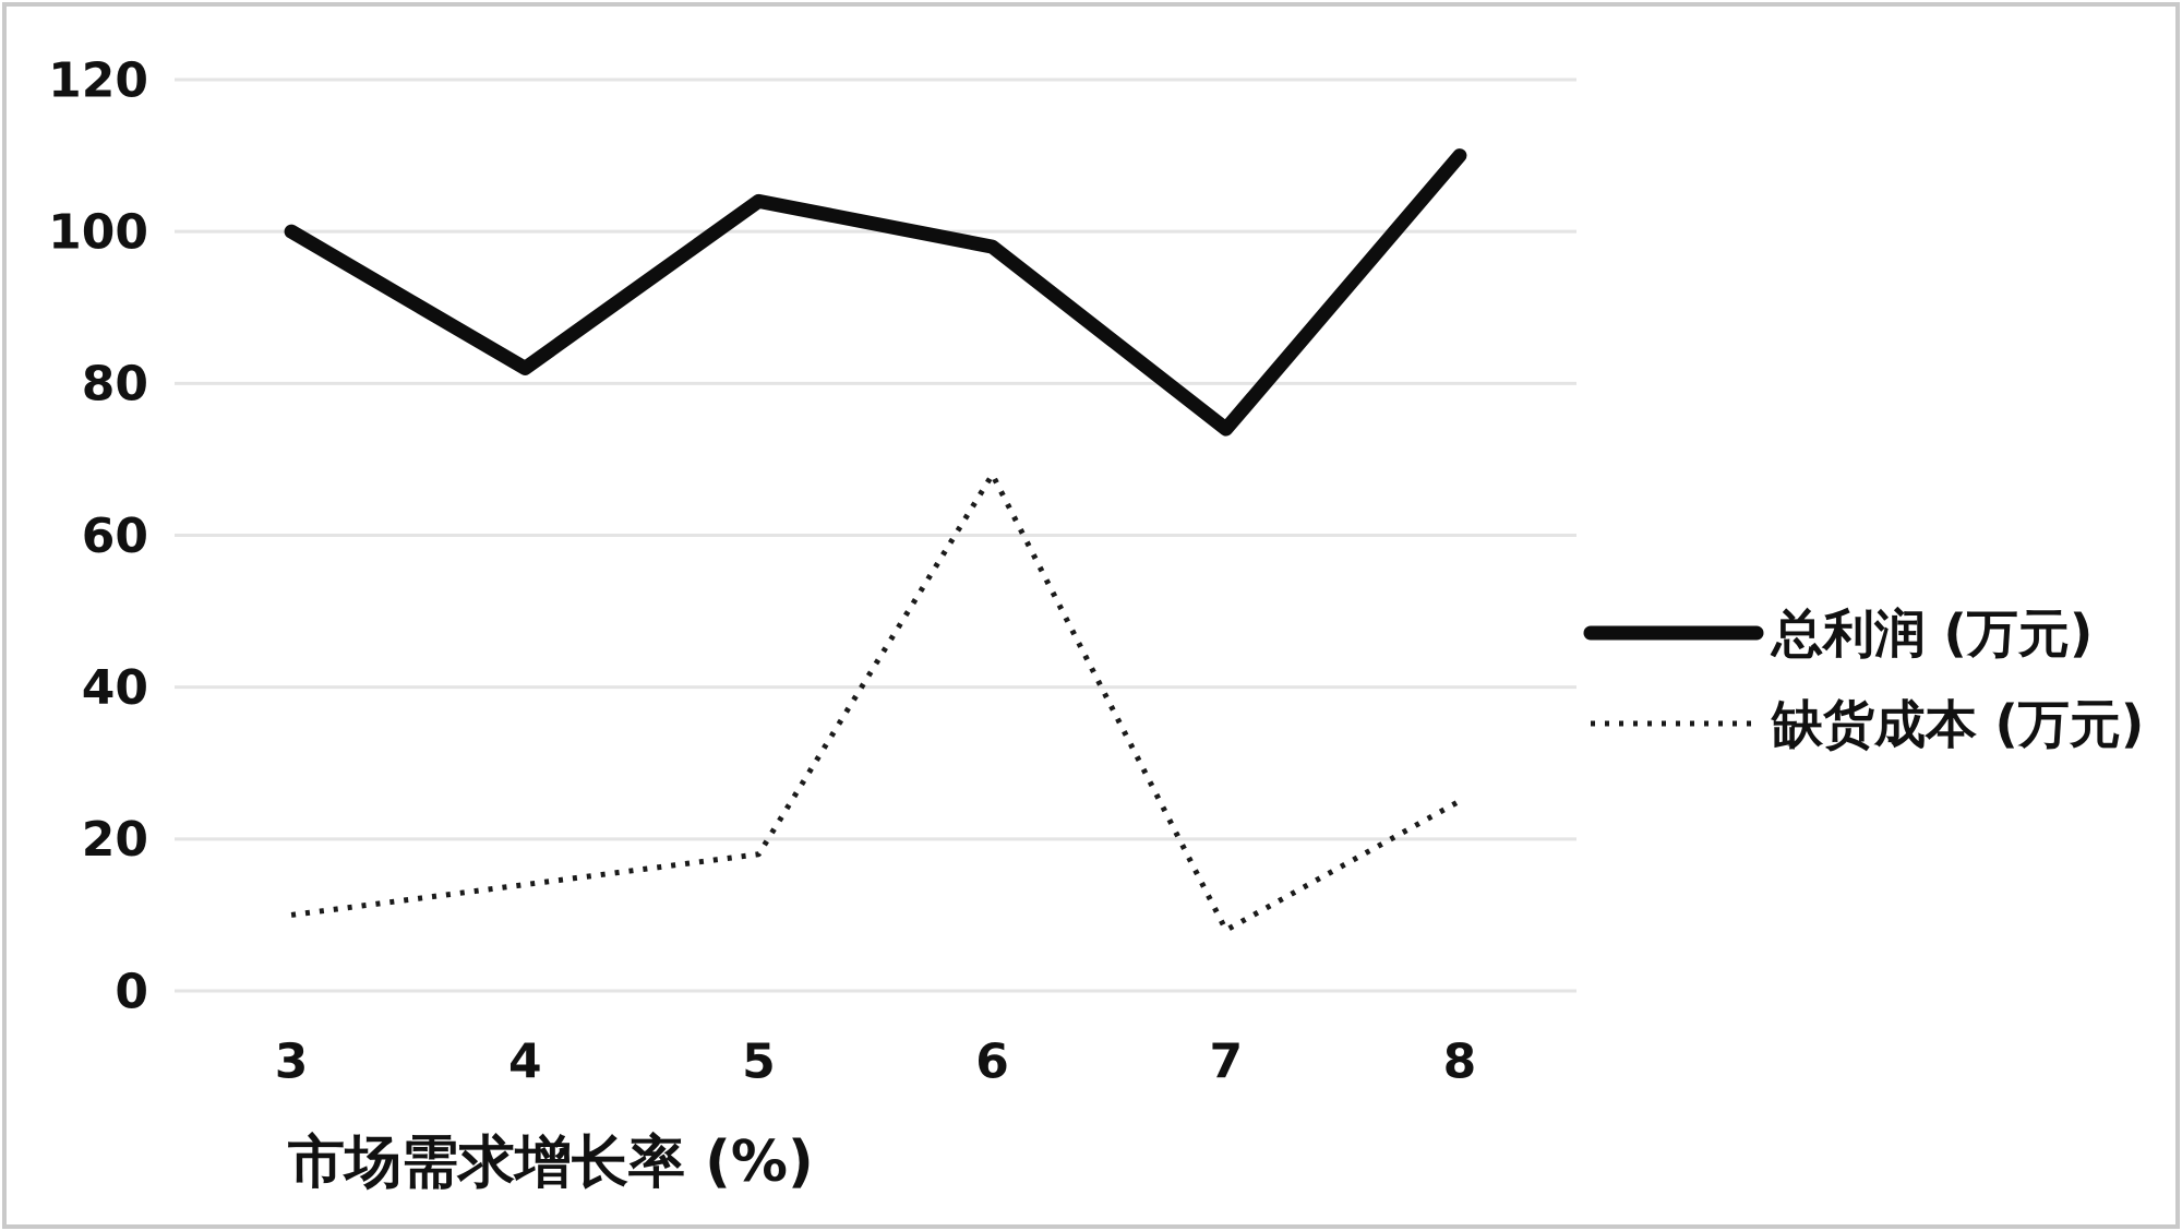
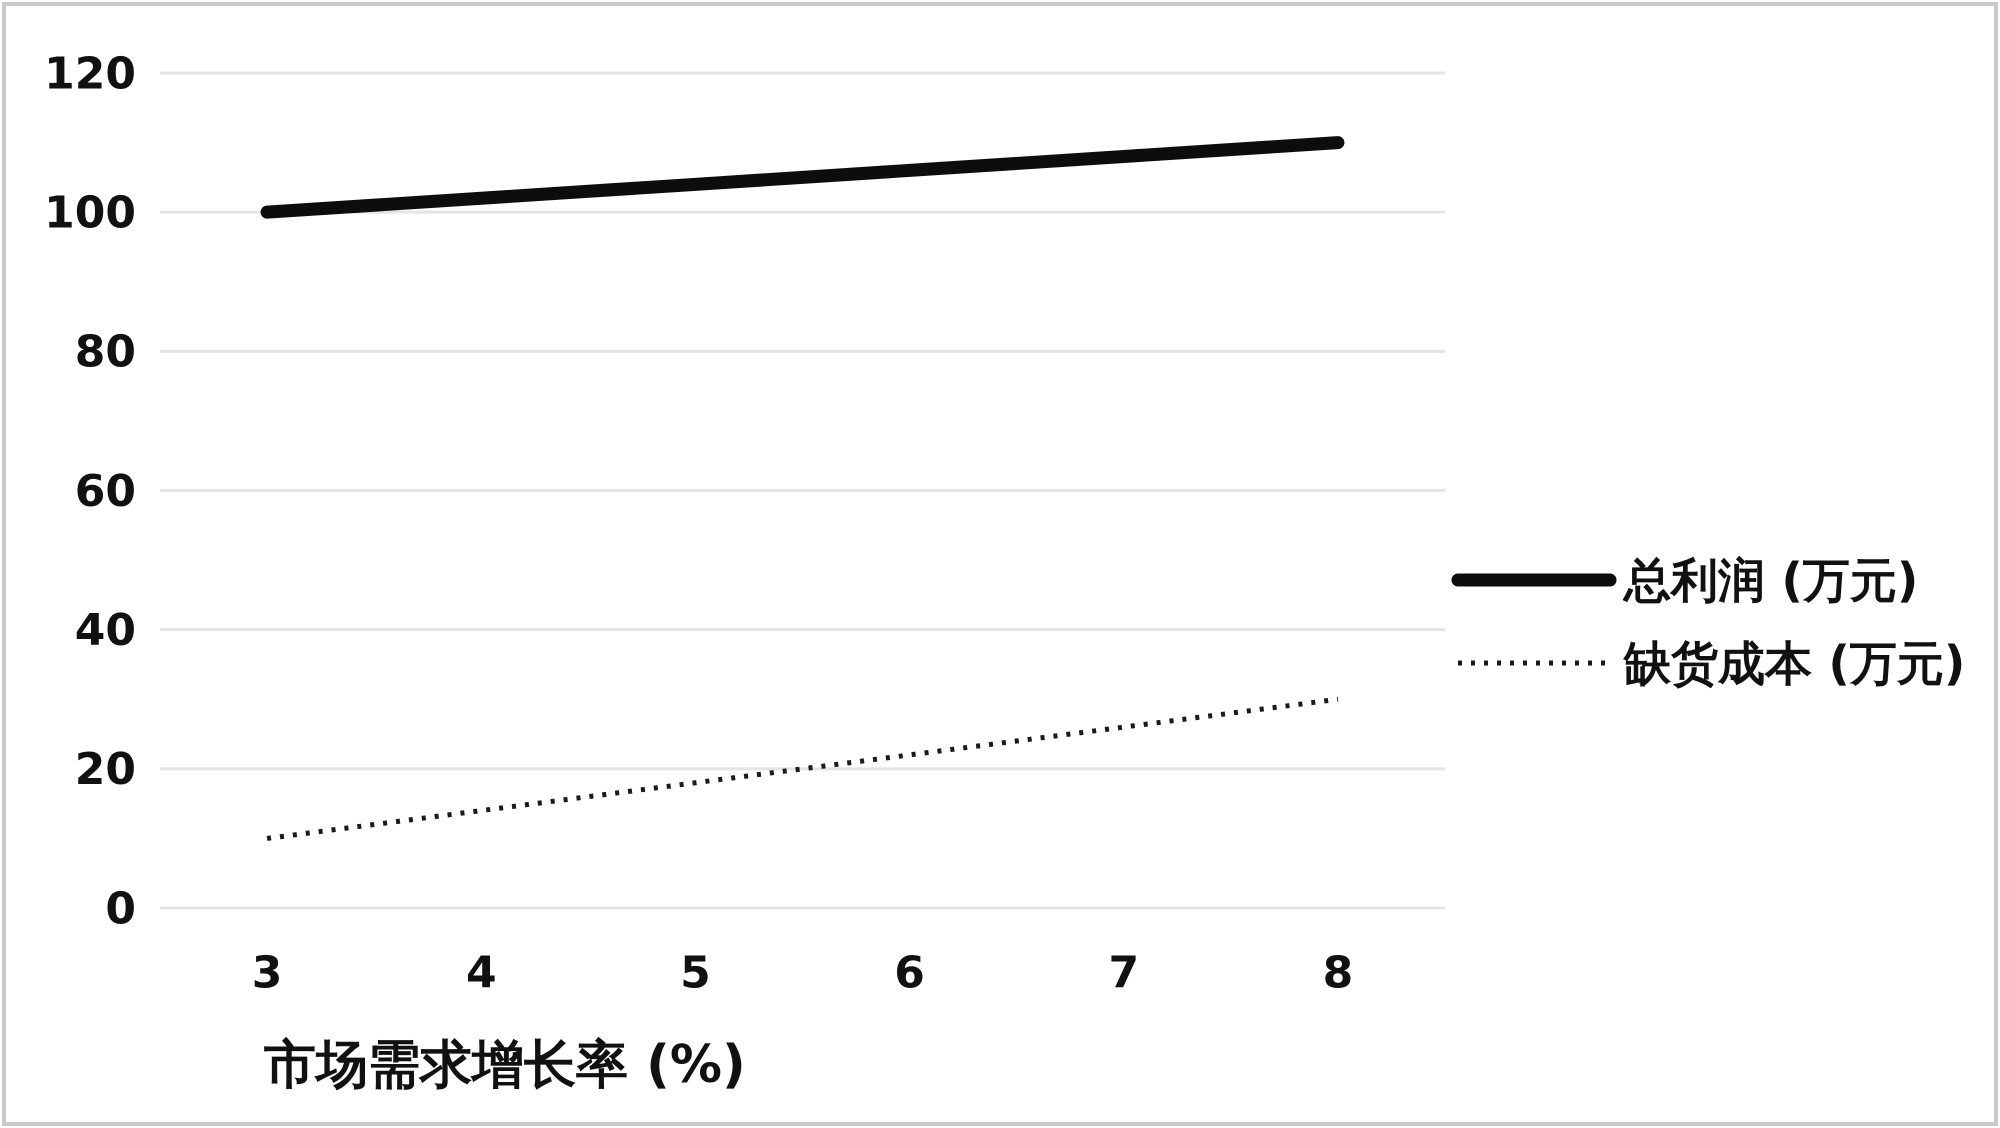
总利润 (万元)/4: 82 -> 102
总利润 (万元)/6: 98 -> 106
缺货成本 (万元)/6: 68 -> 22
总利润 (万元)/7: 74 -> 108
缺货成本 (万元)/7: 8 -> 26
缺货成本 (万元)/8: 25 -> 30
